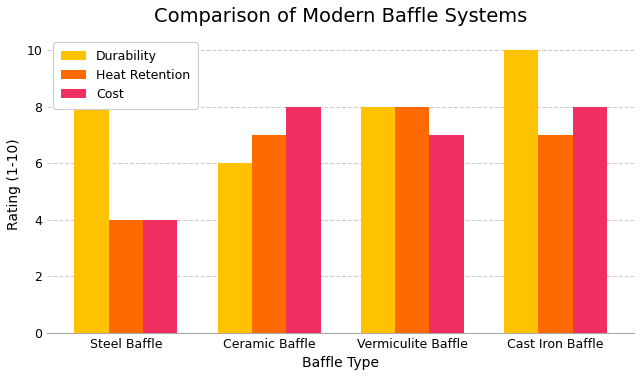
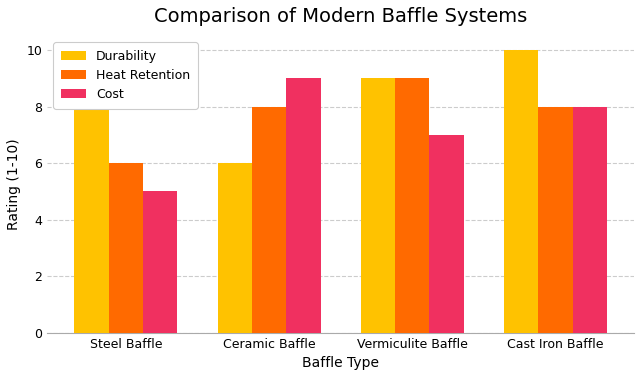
Heat Retention/Steel Baffle: 4 -> 6
Cost/Steel Baffle: 4 -> 5
Heat Retention/Ceramic Baffle: 7 -> 8
Cost/Ceramic Baffle: 8 -> 9
Durability/Vermiculite Baffle: 8 -> 9
Heat Retention/Vermiculite Baffle: 8 -> 9
Heat Retention/Cast Iron Baffle: 7 -> 8
